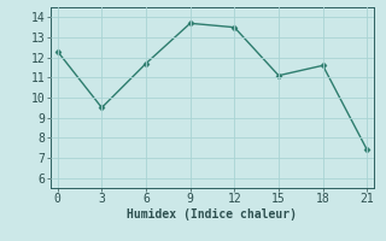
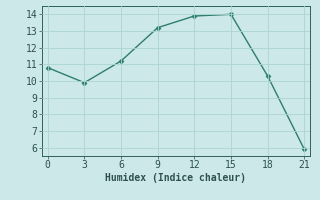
0: 12.3 -> 10.8
3: 9.5 -> 9.9
6: 11.7 -> 11.2
9: 13.7 -> 13.2
12: 13.5 -> 13.9
15: 11.1 -> 14.0
18: 11.6 -> 10.3
21: 7.4 -> 5.9
